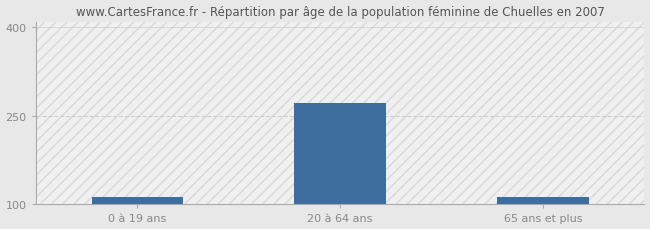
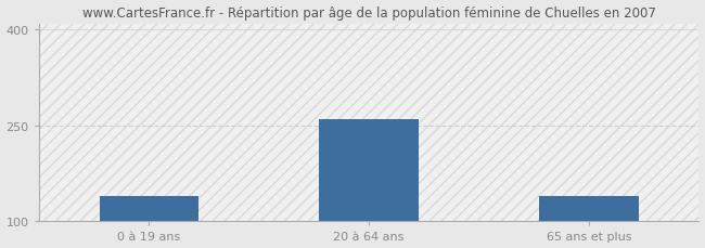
0 à 19 ans: 113 -> 140
20 à 64 ans: 272 -> 260
65 ans et plus: 112 -> 140
